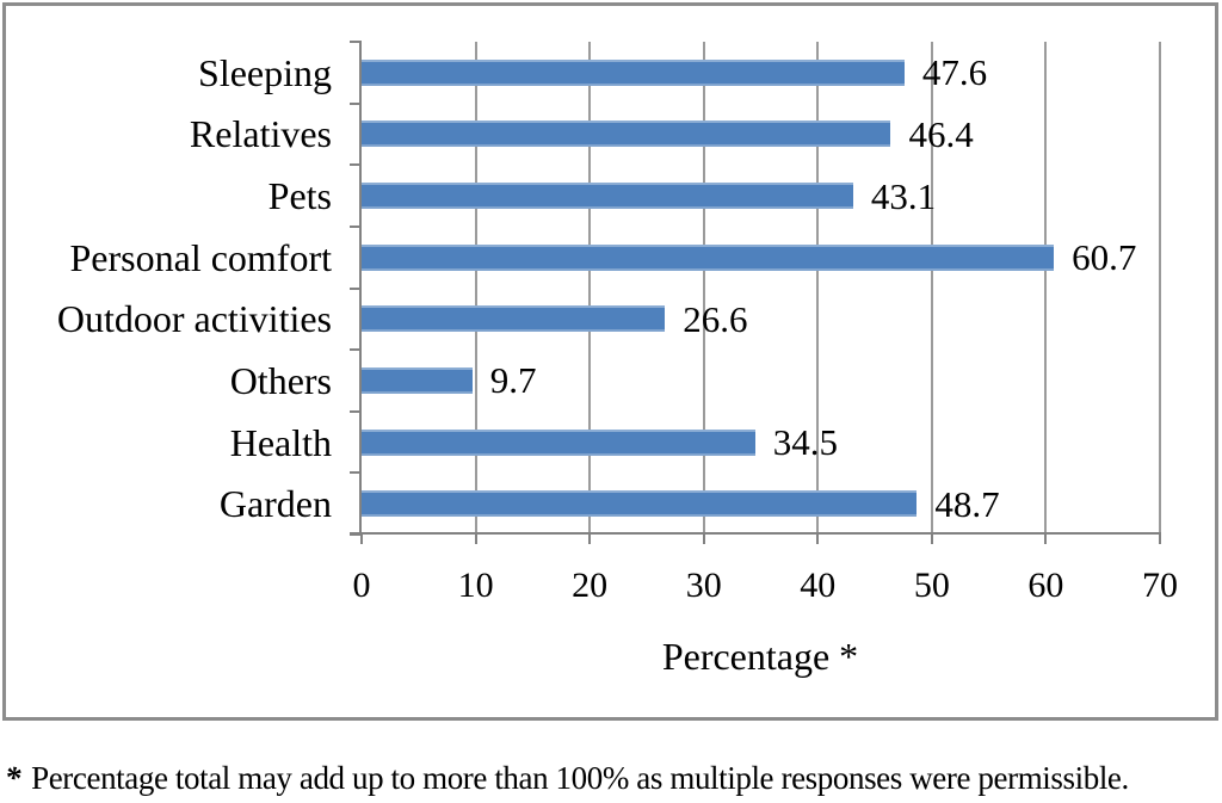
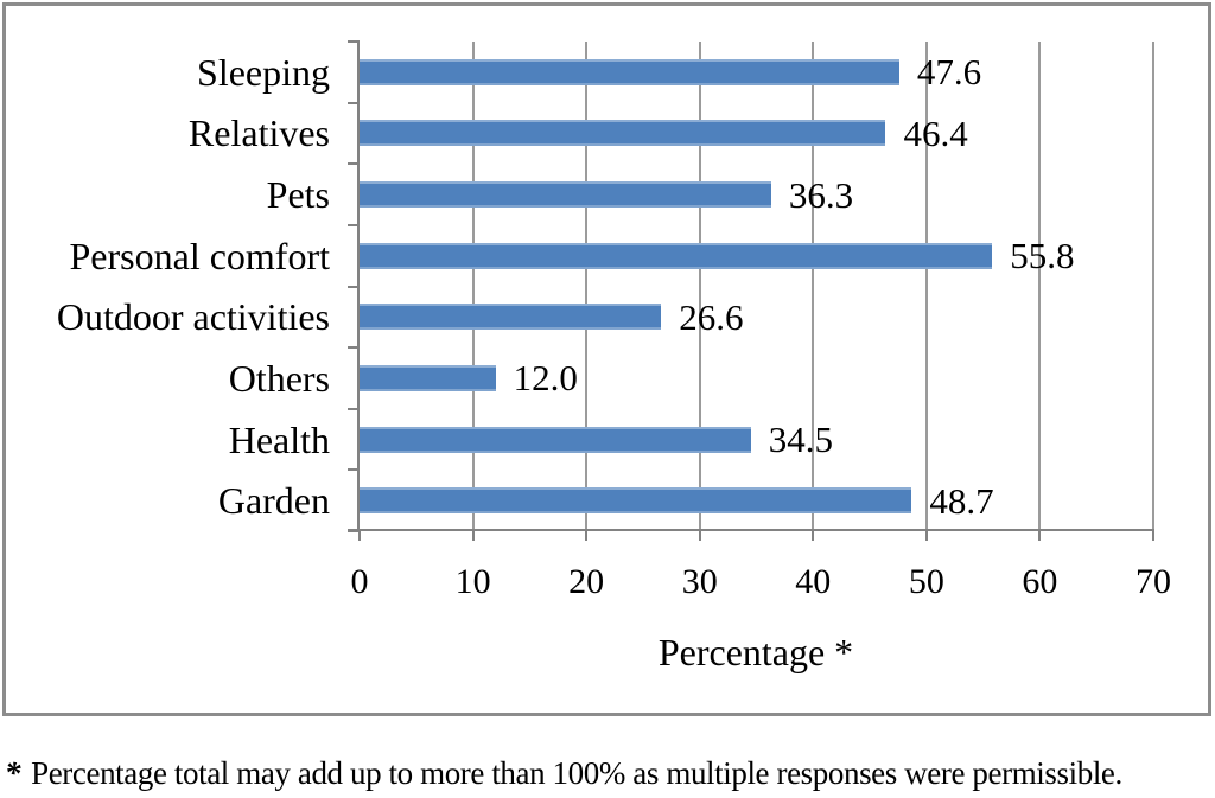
Pets: 43.1 -> 36.3
Personal comfort: 60.7 -> 55.8
Others: 9.7 -> 12.0
